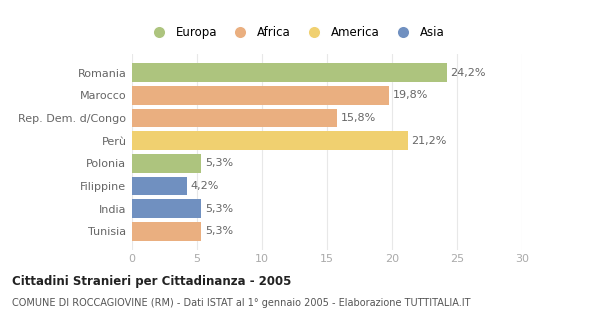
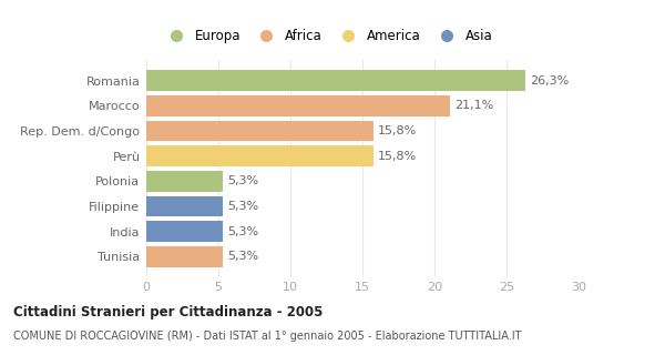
Romania: 24,2% -> 26,3%
Marocco: 19,8% -> 21,1%
Perù: 21,2% -> 15,8%
Filippine: 4,2% -> 5,3%
